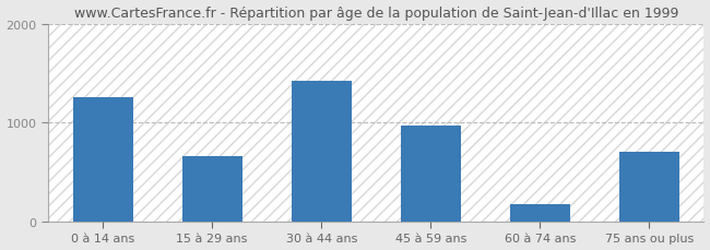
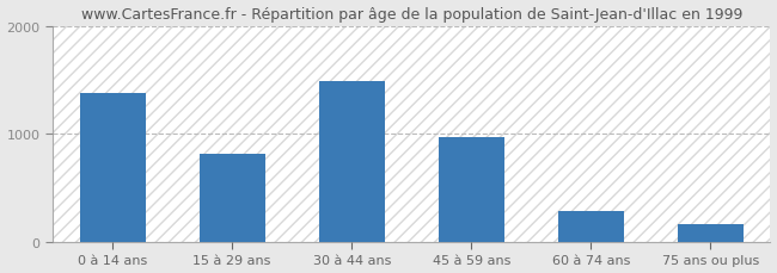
0 à 14 ans: 1260 -> 1380
15 à 29 ans: 660 -> 820
30 à 44 ans: 1420 -> 1490
60 à 74 ans: 180 -> 290
75 ans ou plus: 700 -> 160
